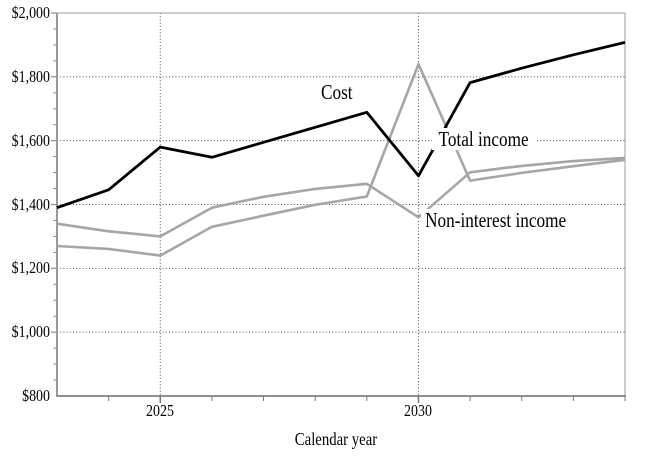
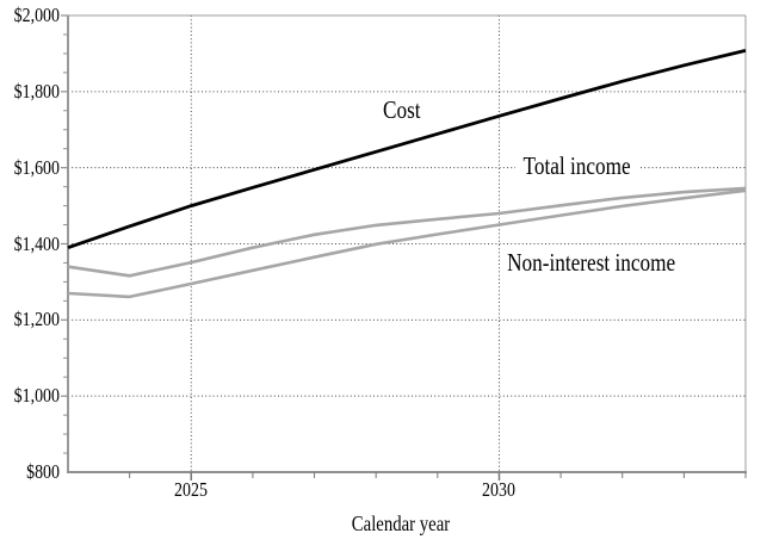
Cost/2025: $1580 -> $1500
Total income/2025: $1300 -> $1350
Non-interest income/2025: $1240 -> $1300
Cost/2030: $1490 -> $1740
Total income/2030: $1360 -> $1480
Non-interest income/2030: $1840 -> $1450
